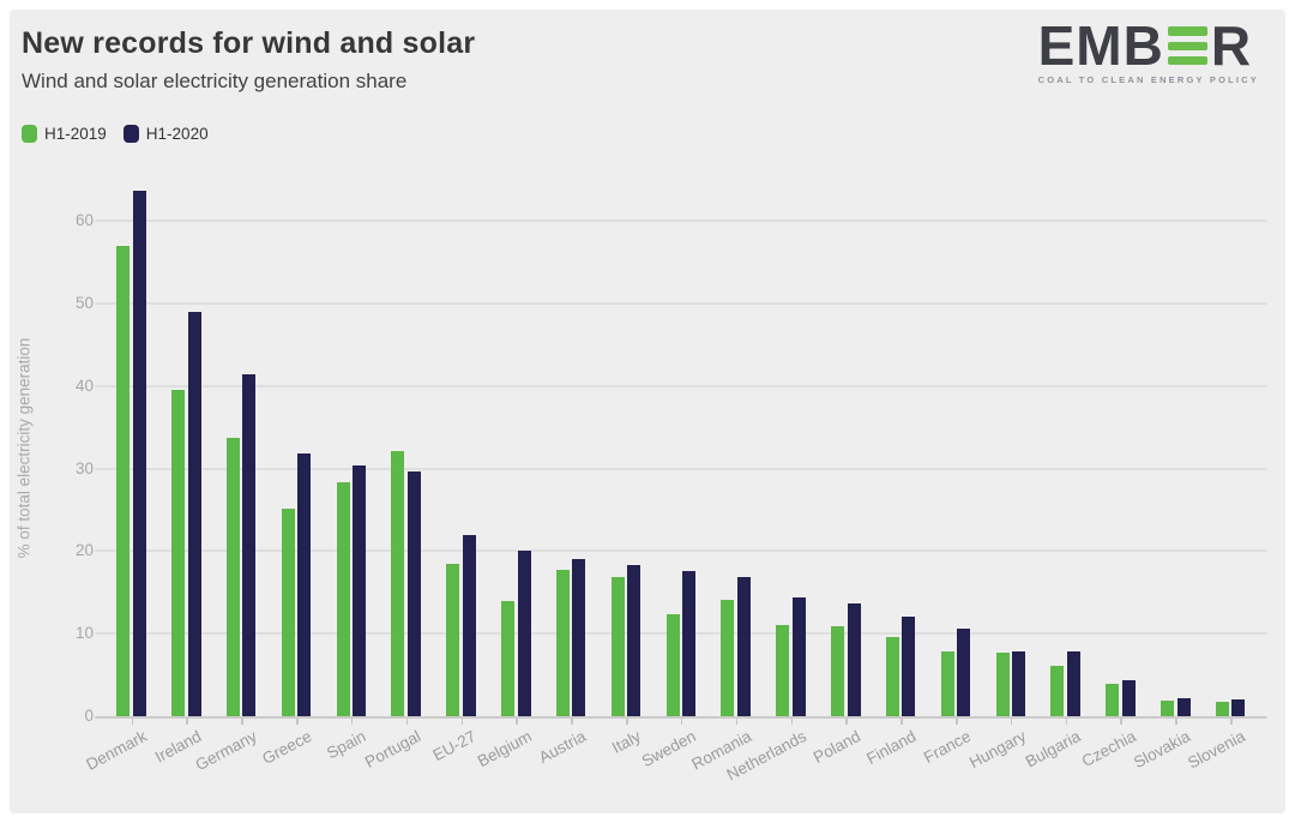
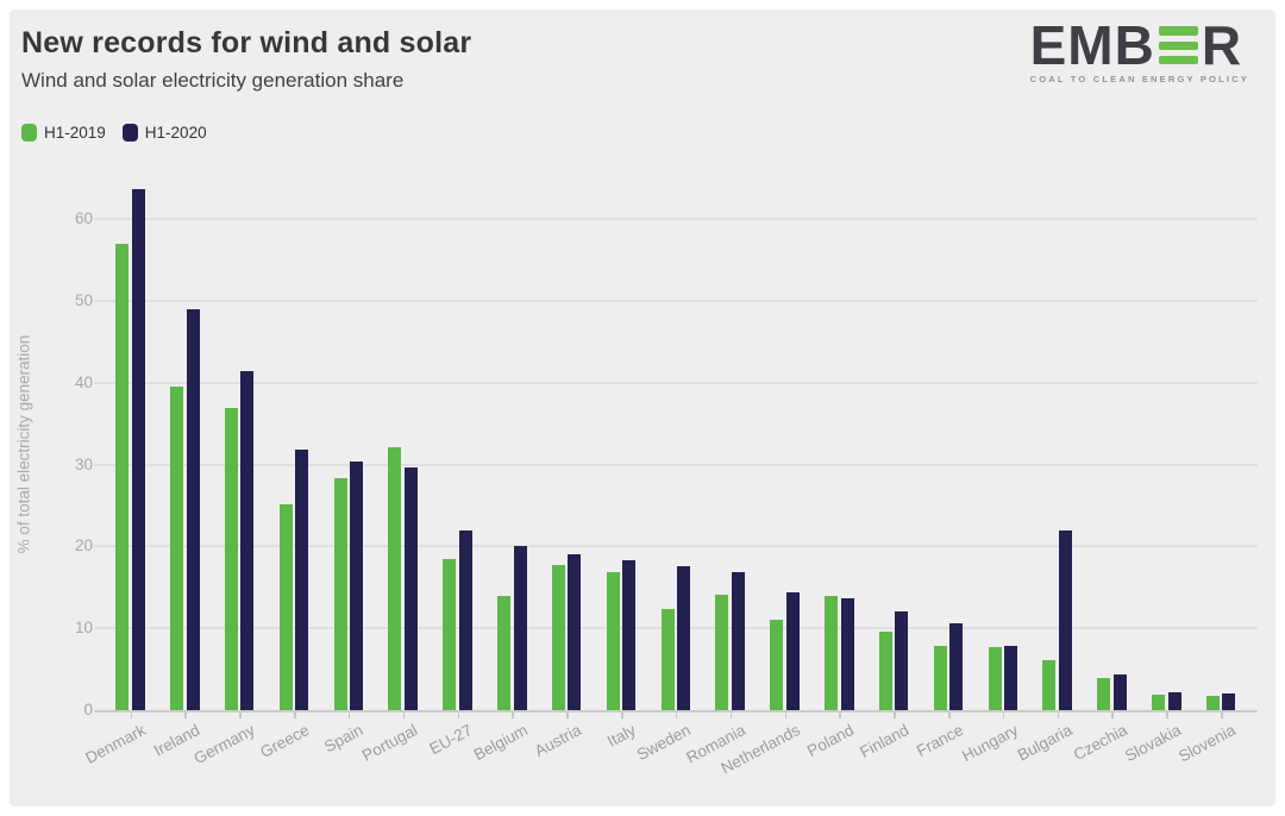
H1-2019/Germany: 34 -> 37
H1-2019/Poland: 11 -> 14
H1-2020/Bulgaria: 8 -> 22
